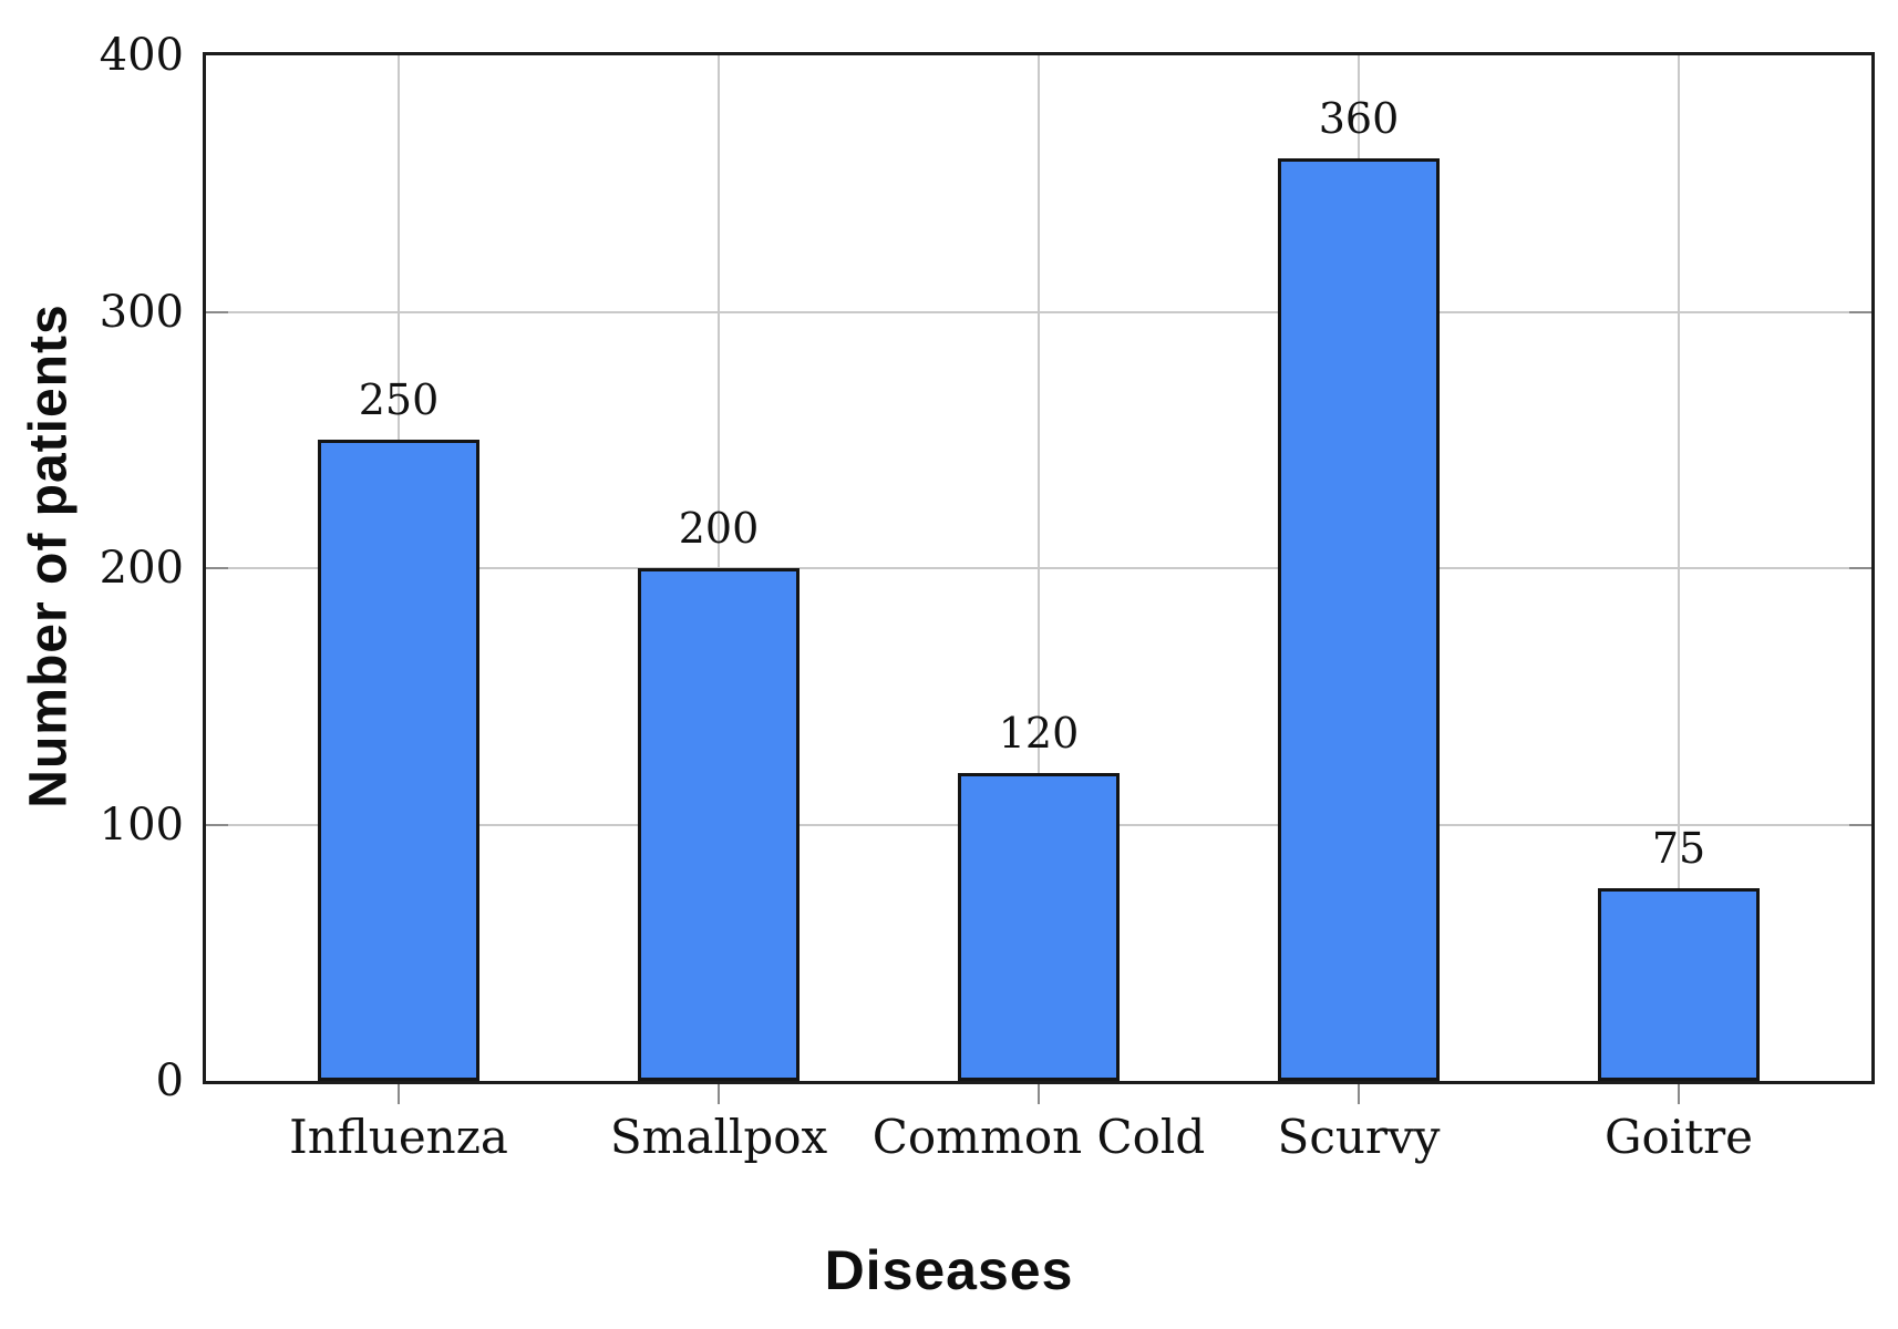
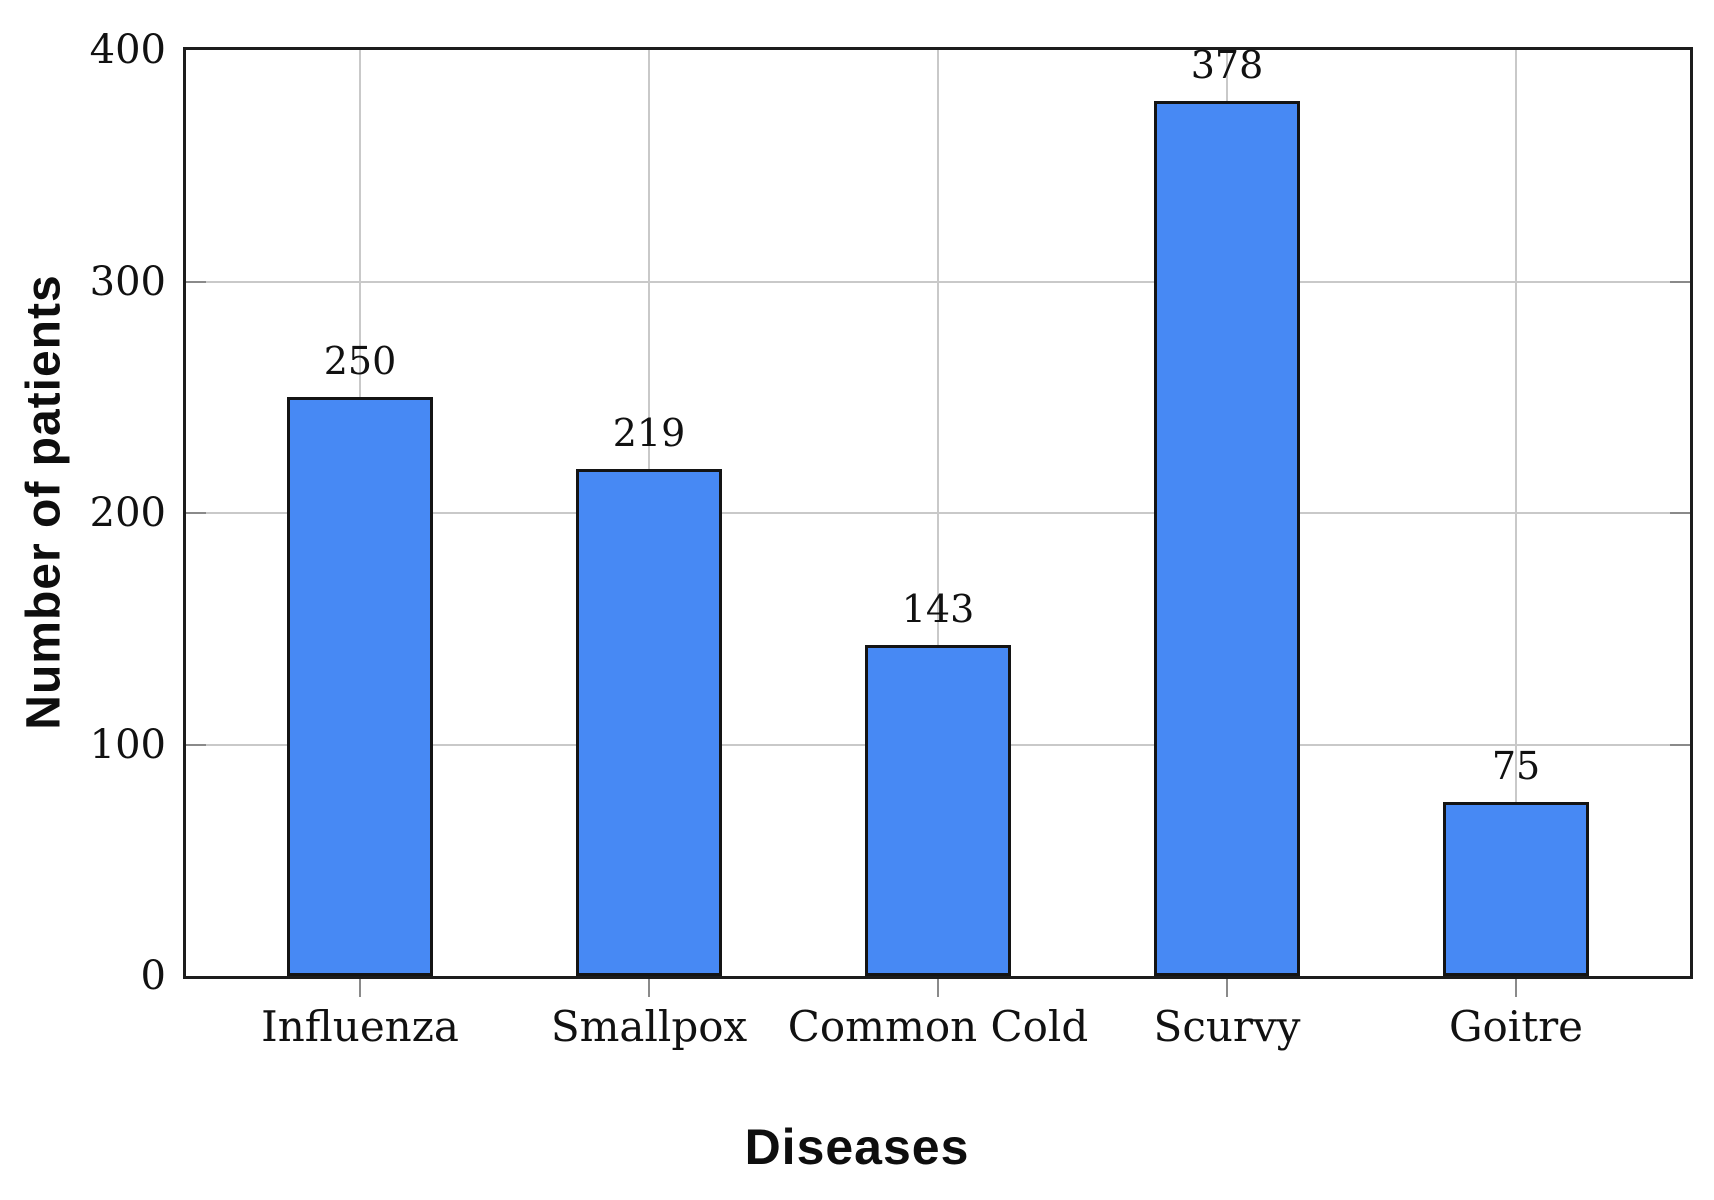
Smallpox: 200 -> 219
Common Cold: 120 -> 143
Scurvy: 360 -> 378
